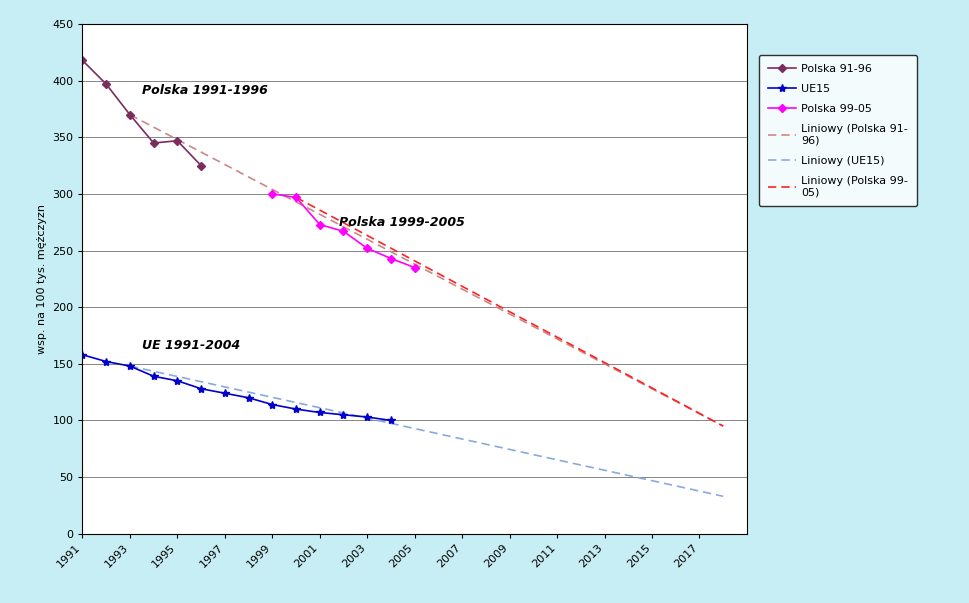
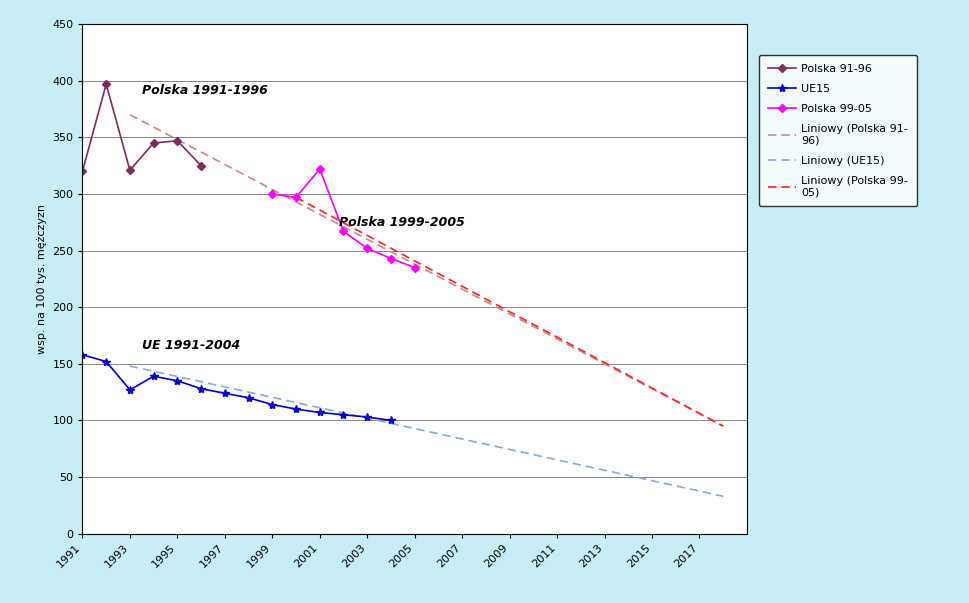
Polska 91-96/1991: 418 -> 320
Polska 91-96/1993: 370 -> 321
UE15/1993: 148 -> 127
Polska 99-05/2001: 273 -> 322
